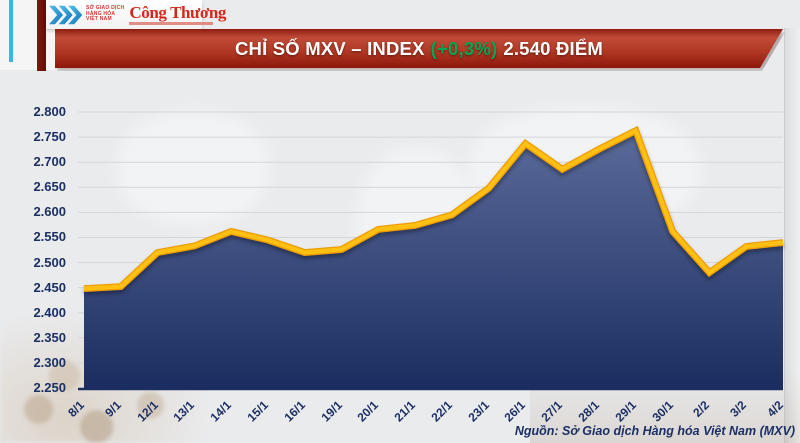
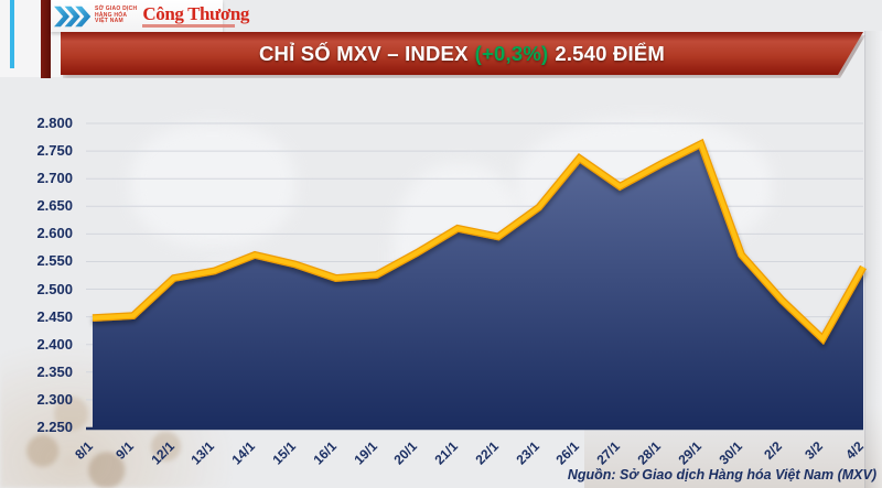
21/1: 2570 -> 2610
3/2: 2530 -> 2410
